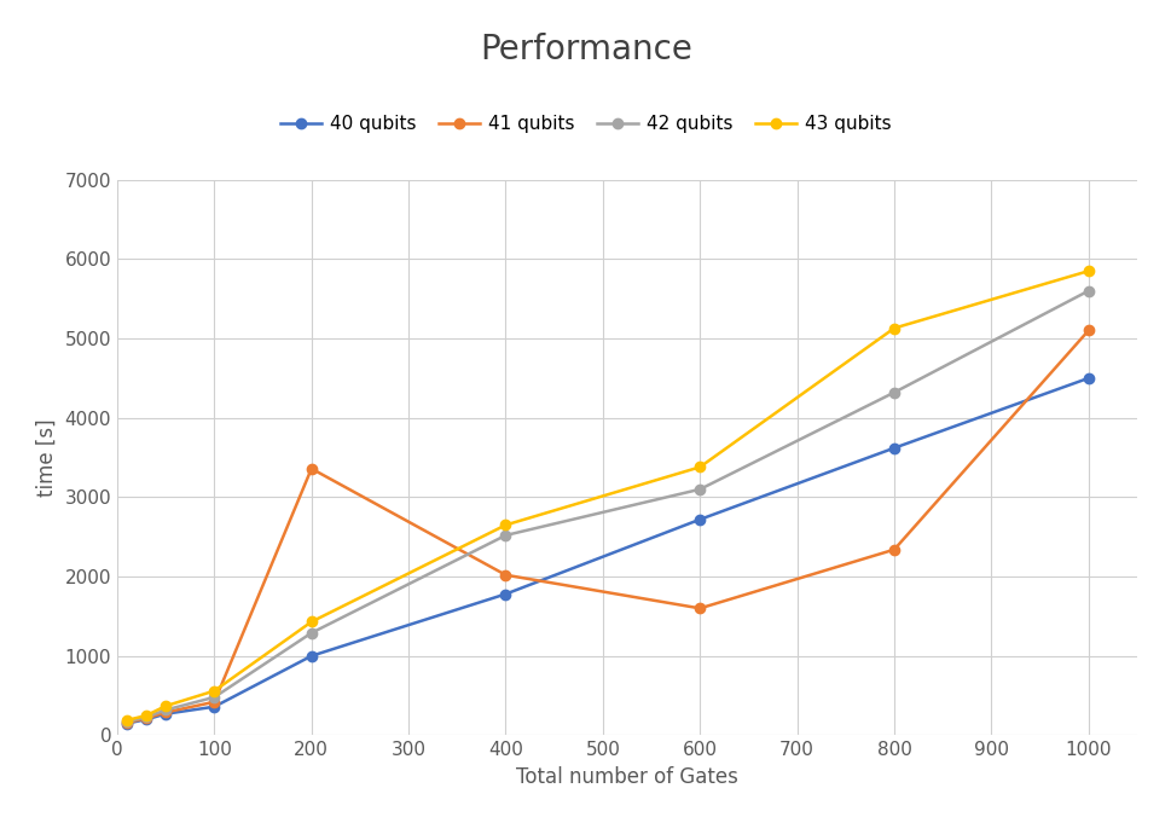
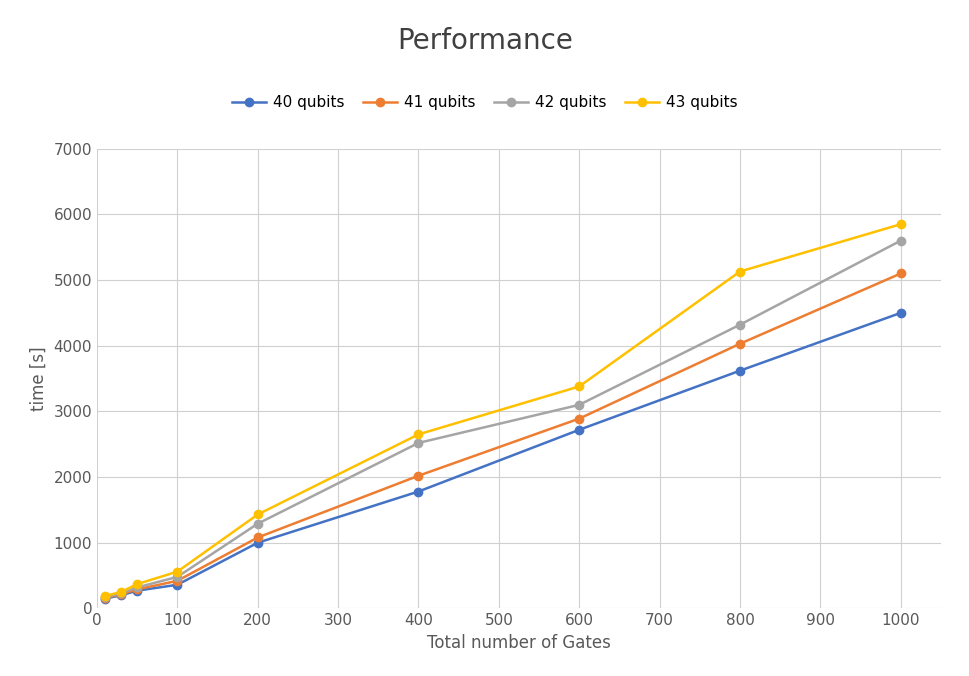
41 qubits/200: 3360 -> 1080
41 qubits/600: 1600 -> 2890
41 qubits/800: 2340 -> 4030
